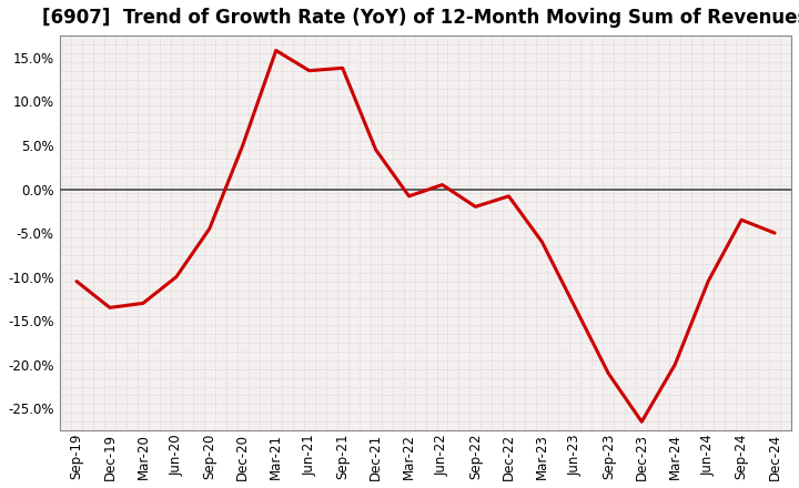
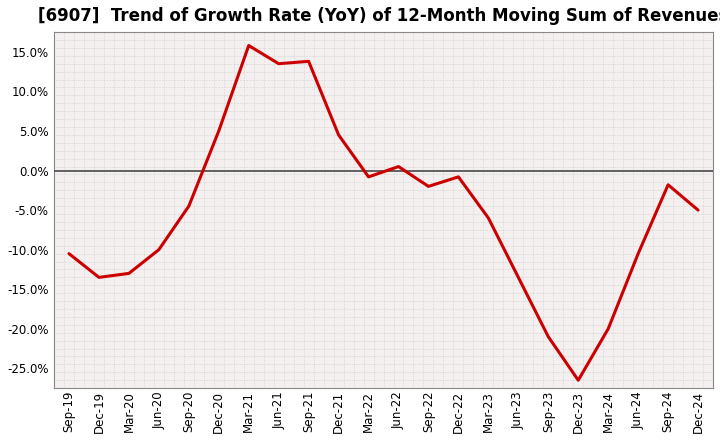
Sep-24: -3.5% -> -1.8%
